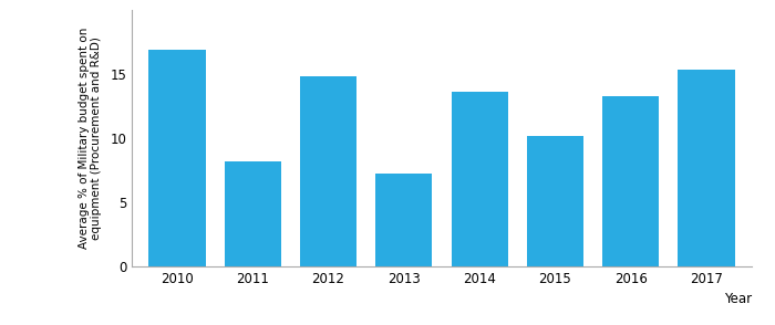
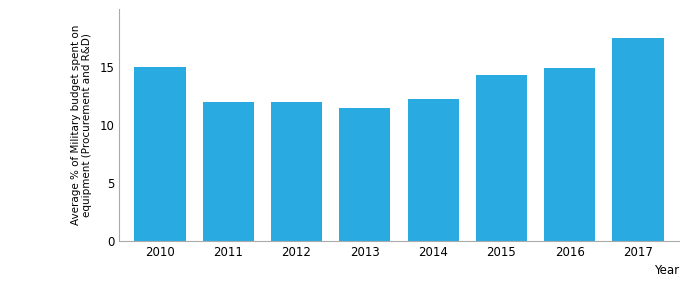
2010: 16.9 -> 15.0
2011: 8.2 -> 12.0
2012: 14.8 -> 12.0
2013: 7.2 -> 11.5
2014: 13.6 -> 12.2
2015: 10.2 -> 14.3
2016: 13.3 -> 14.9
2017: 15.3 -> 17.5
